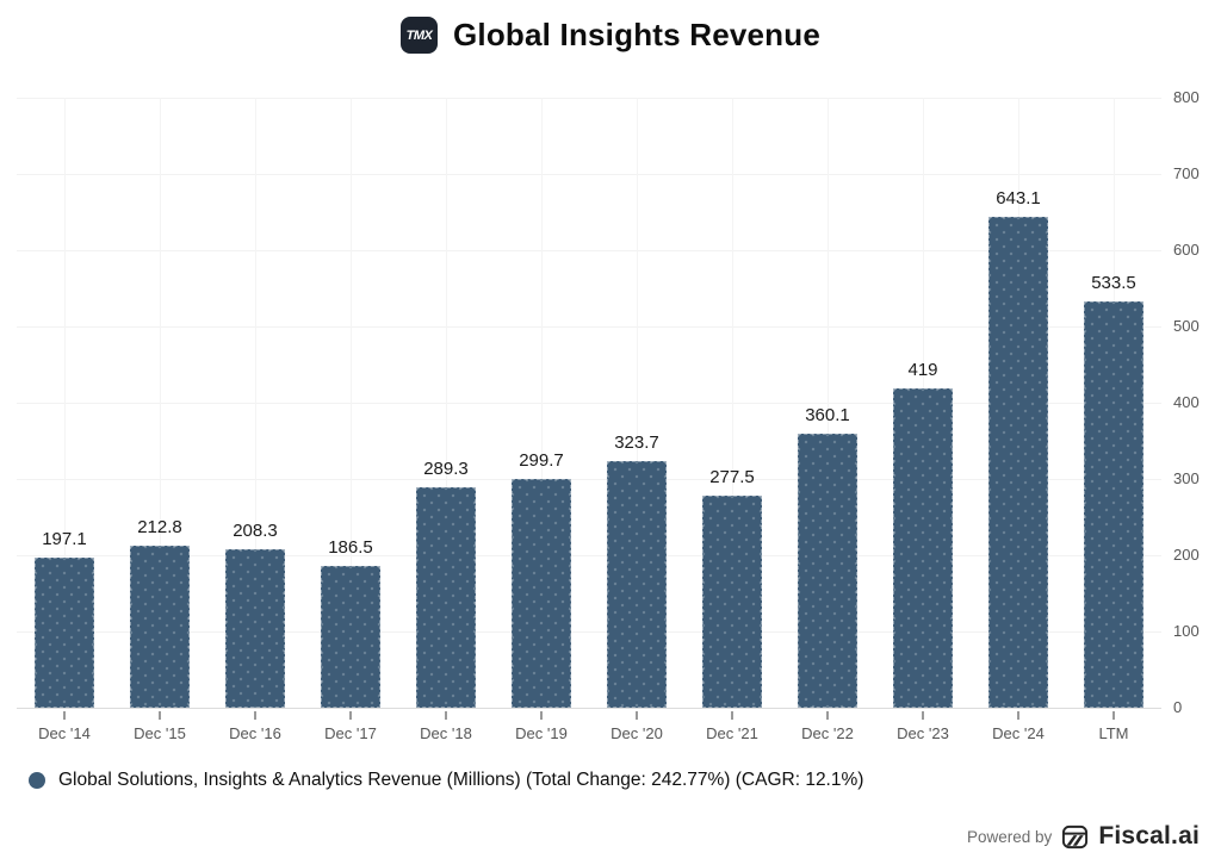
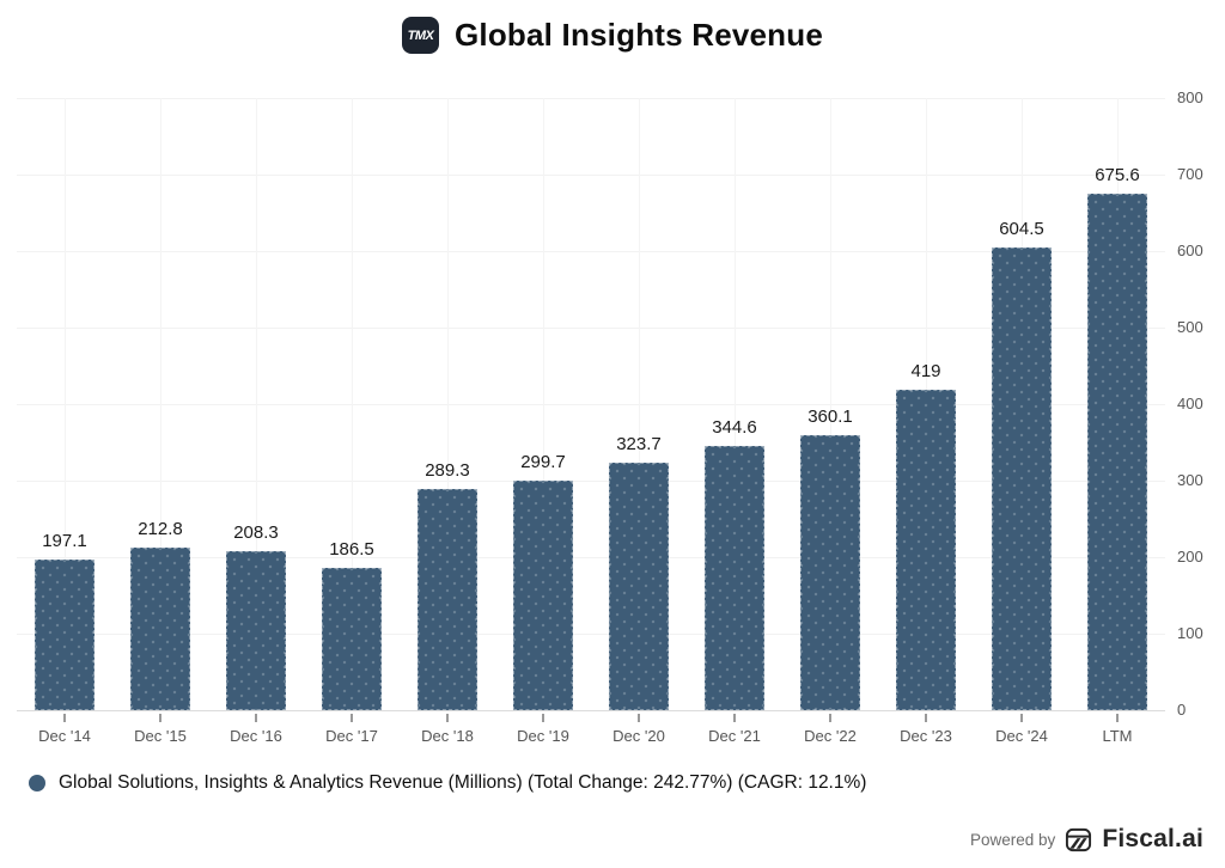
Dec '21: 277.5 -> 344.6
Dec '24: 643.1 -> 604.5
LTM: 533.5 -> 675.6
